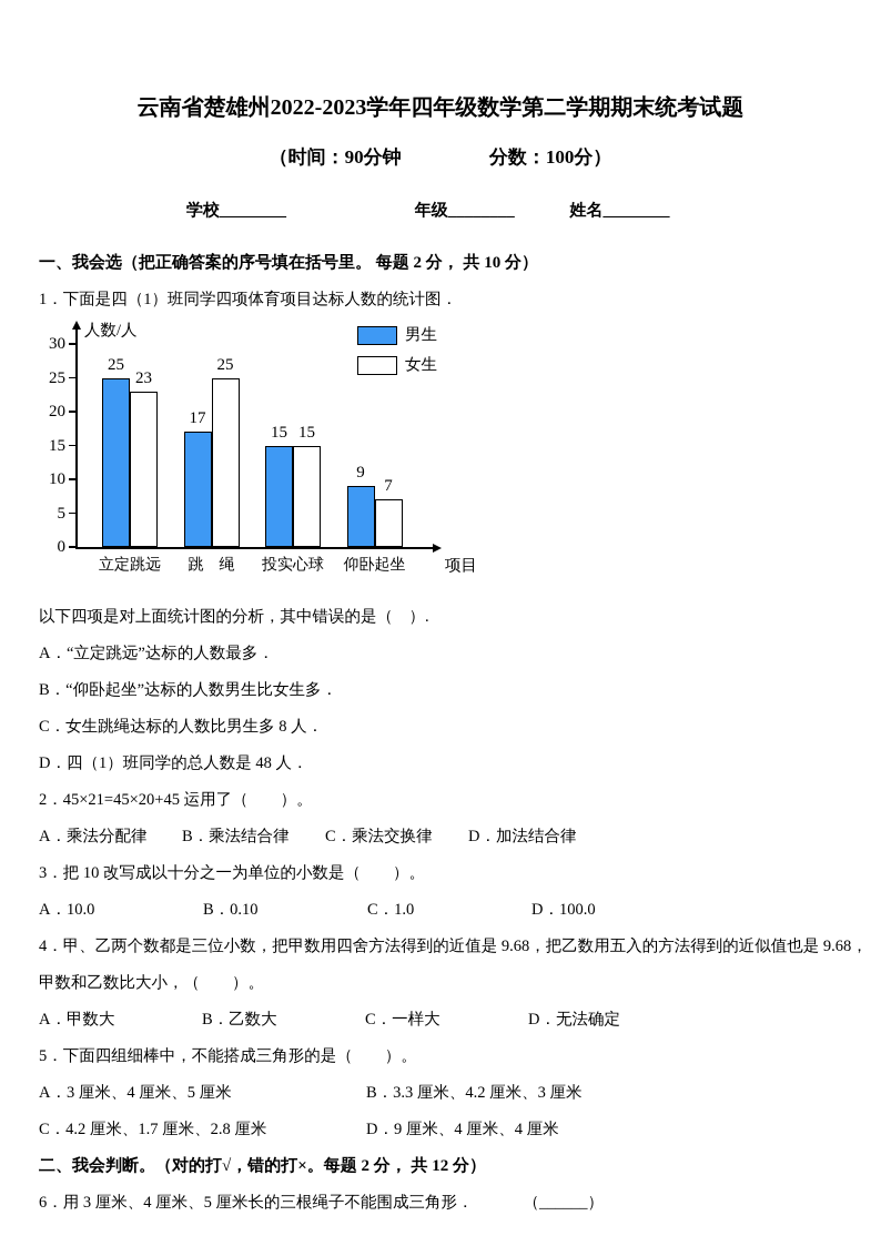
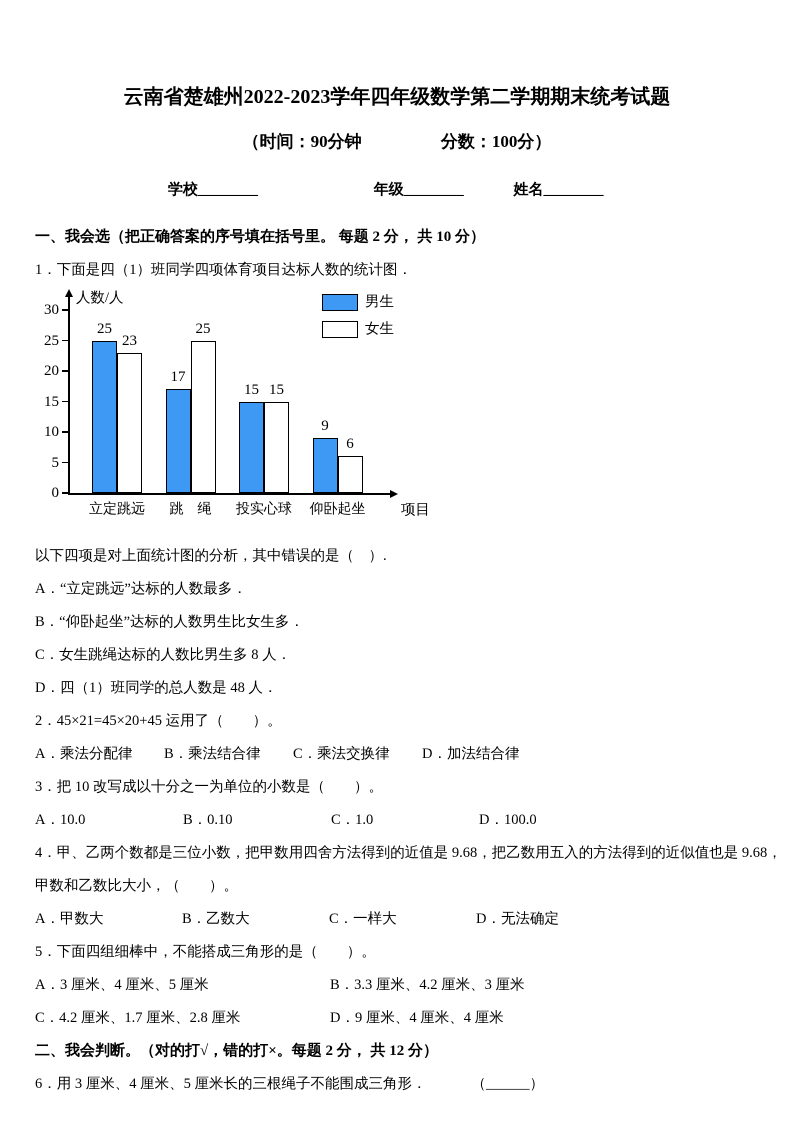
女生/仰卧起坐: 7 -> 6
